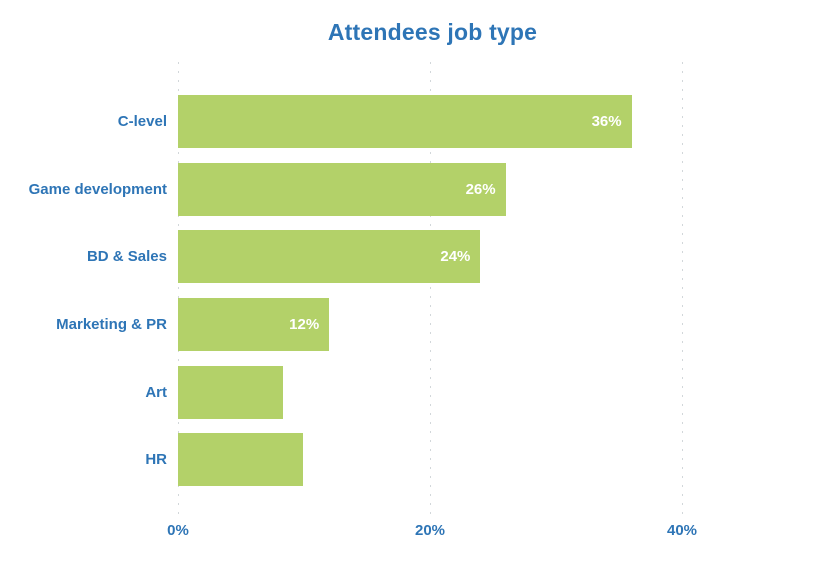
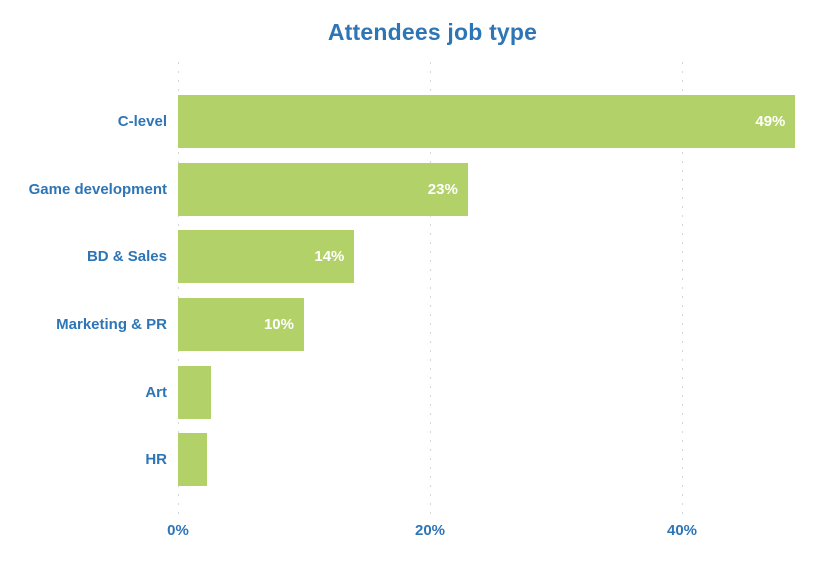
C-level: 36% -> 49%
Game development: 26% -> 23%
BD & Sales: 24% -> 14%
Marketing & PR: 12% -> 10%
Art: 8.3% -> 2.6%
HR: 9.9% -> 2.3%
